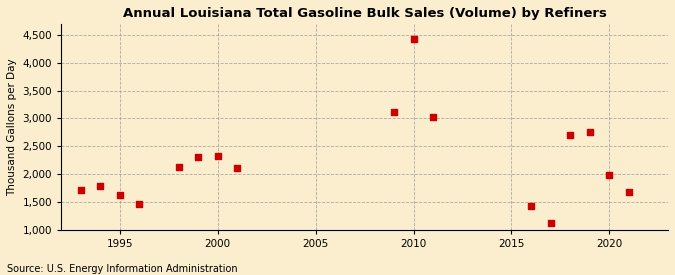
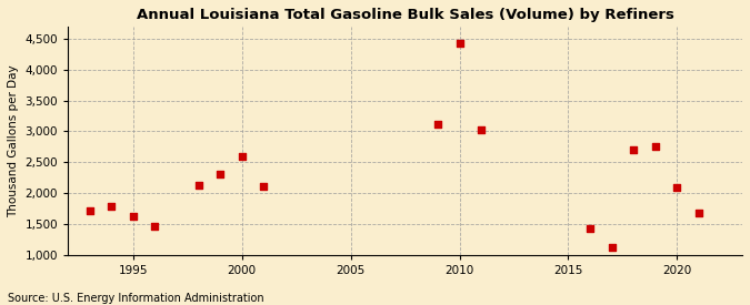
2000: 2,330 -> 2,600
2020: 1,980 -> 2,100
